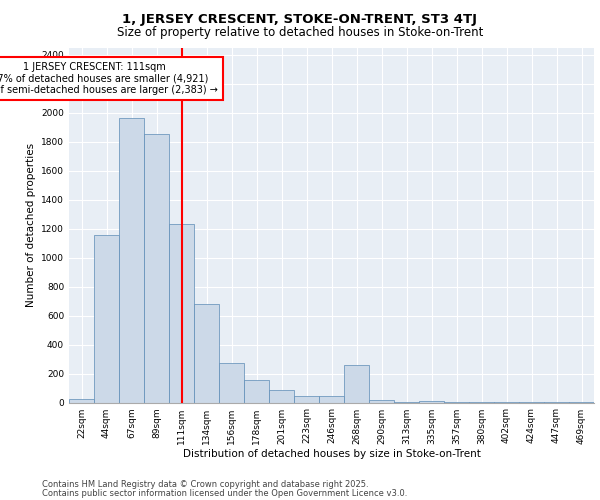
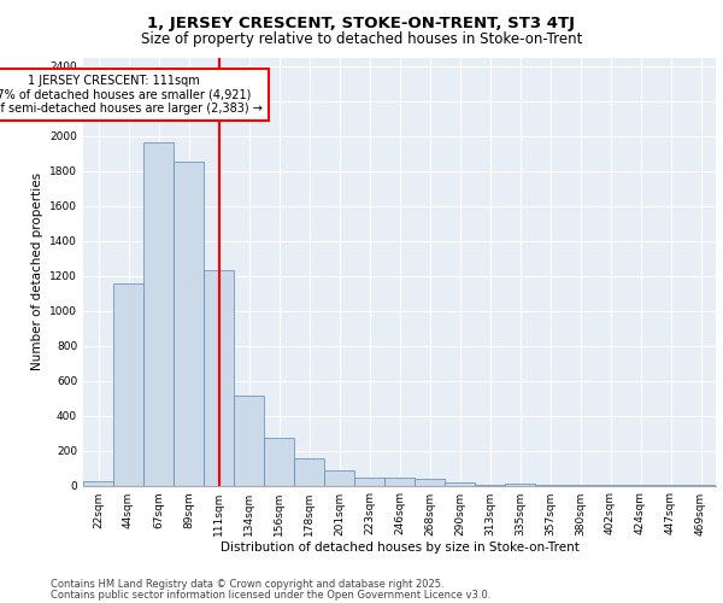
134sqm: 680 -> 520
268sqm: 260 -> 40
